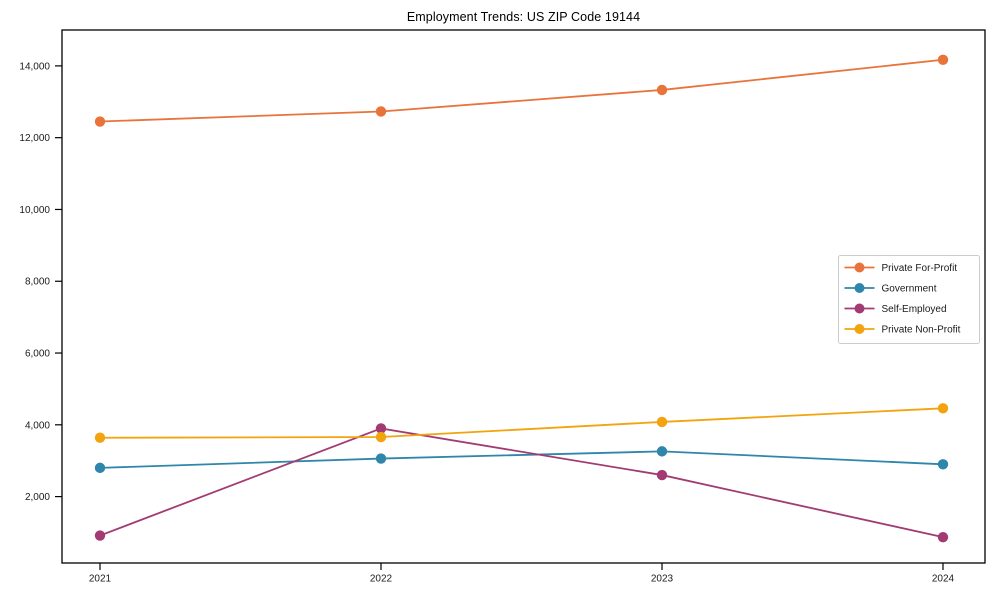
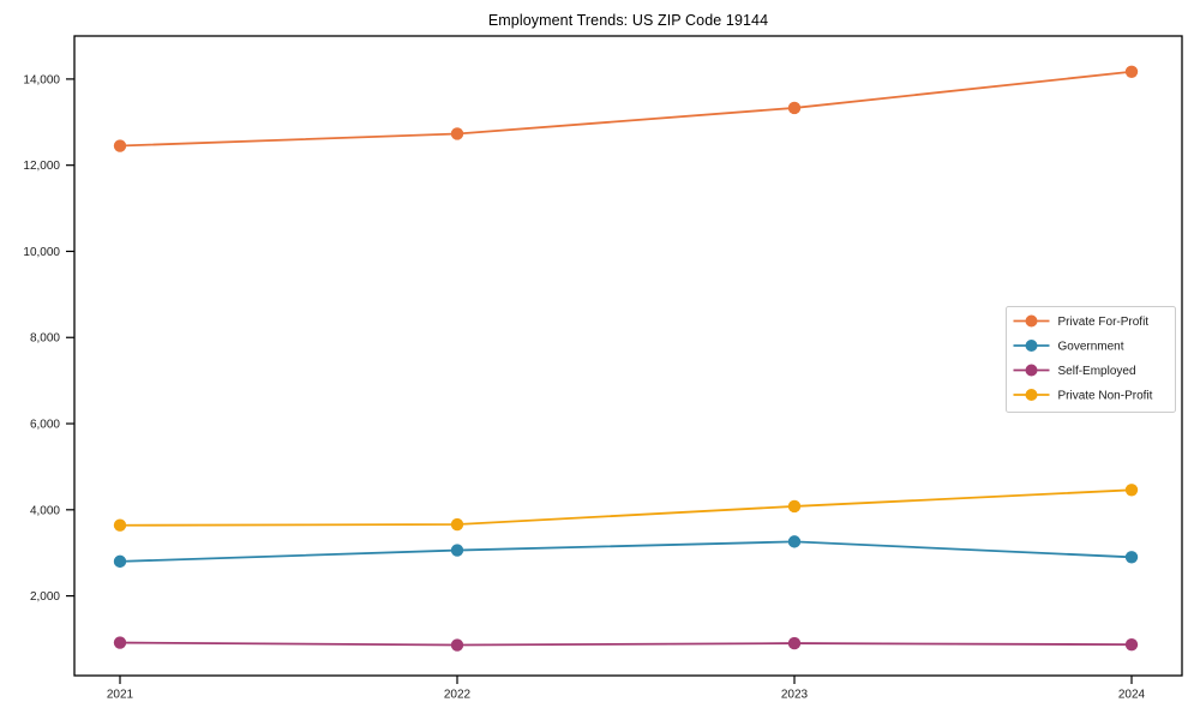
Self-Employed/2022: 3900 -> 900
Self-Employed/2023: 2600 -> 900
